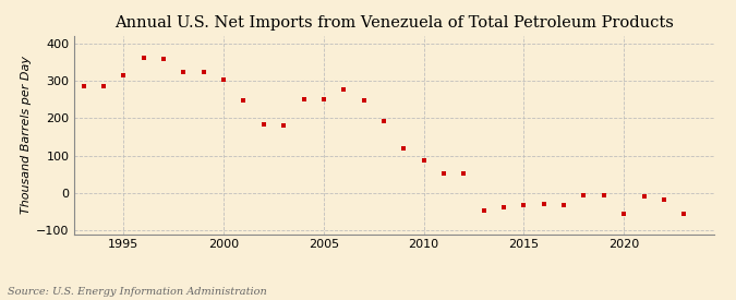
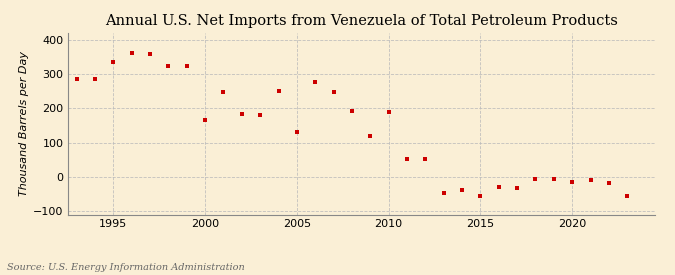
1995: 314 -> 335
2000: 304 -> 165
2005: 251 -> 130
2010: 87 -> 190
2015: -32 -> -55
2020: -55 -> -15
